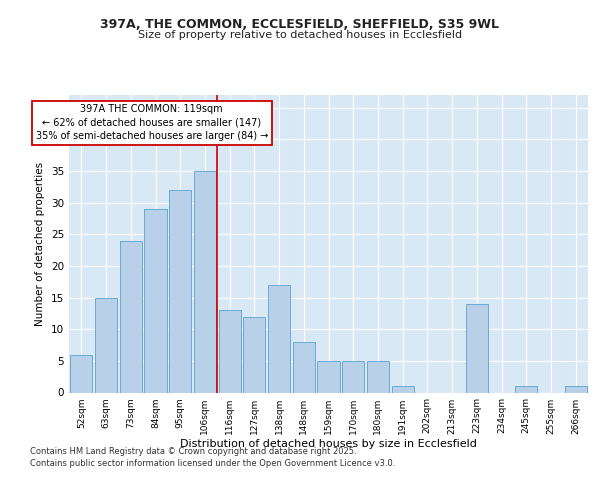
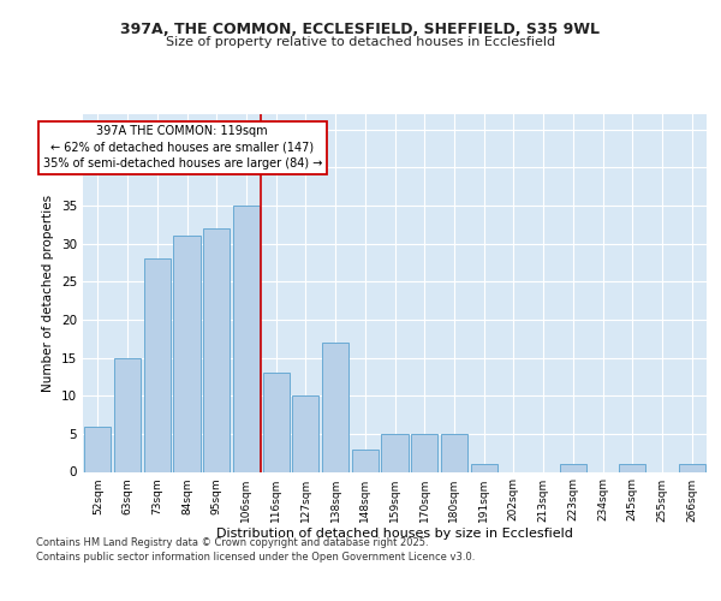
73sqm: 24 -> 28
84sqm: 29 -> 31
127sqm: 12 -> 10
148sqm: 8 -> 3
223sqm: 14 -> 1
